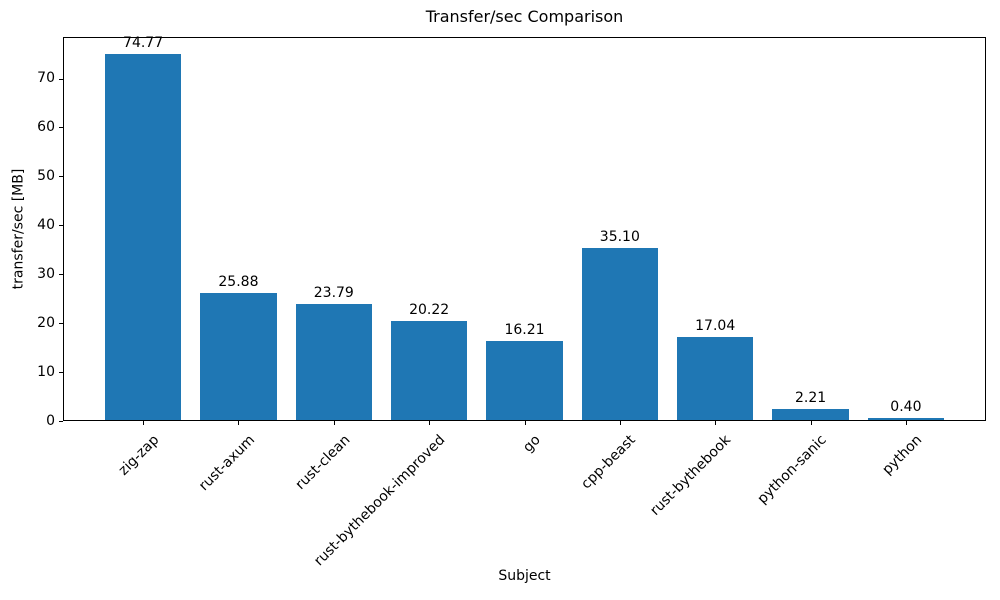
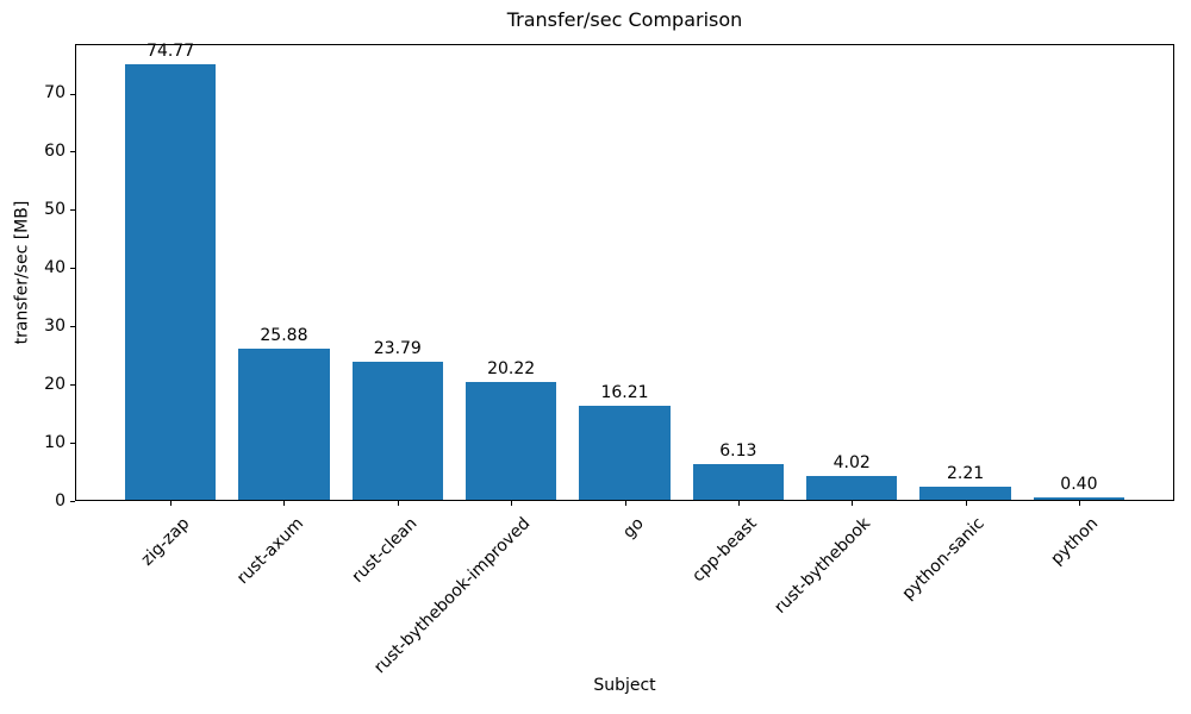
cpp-beast: 35.10 -> 6.13
rust-bythebook: 17.04 -> 4.02
